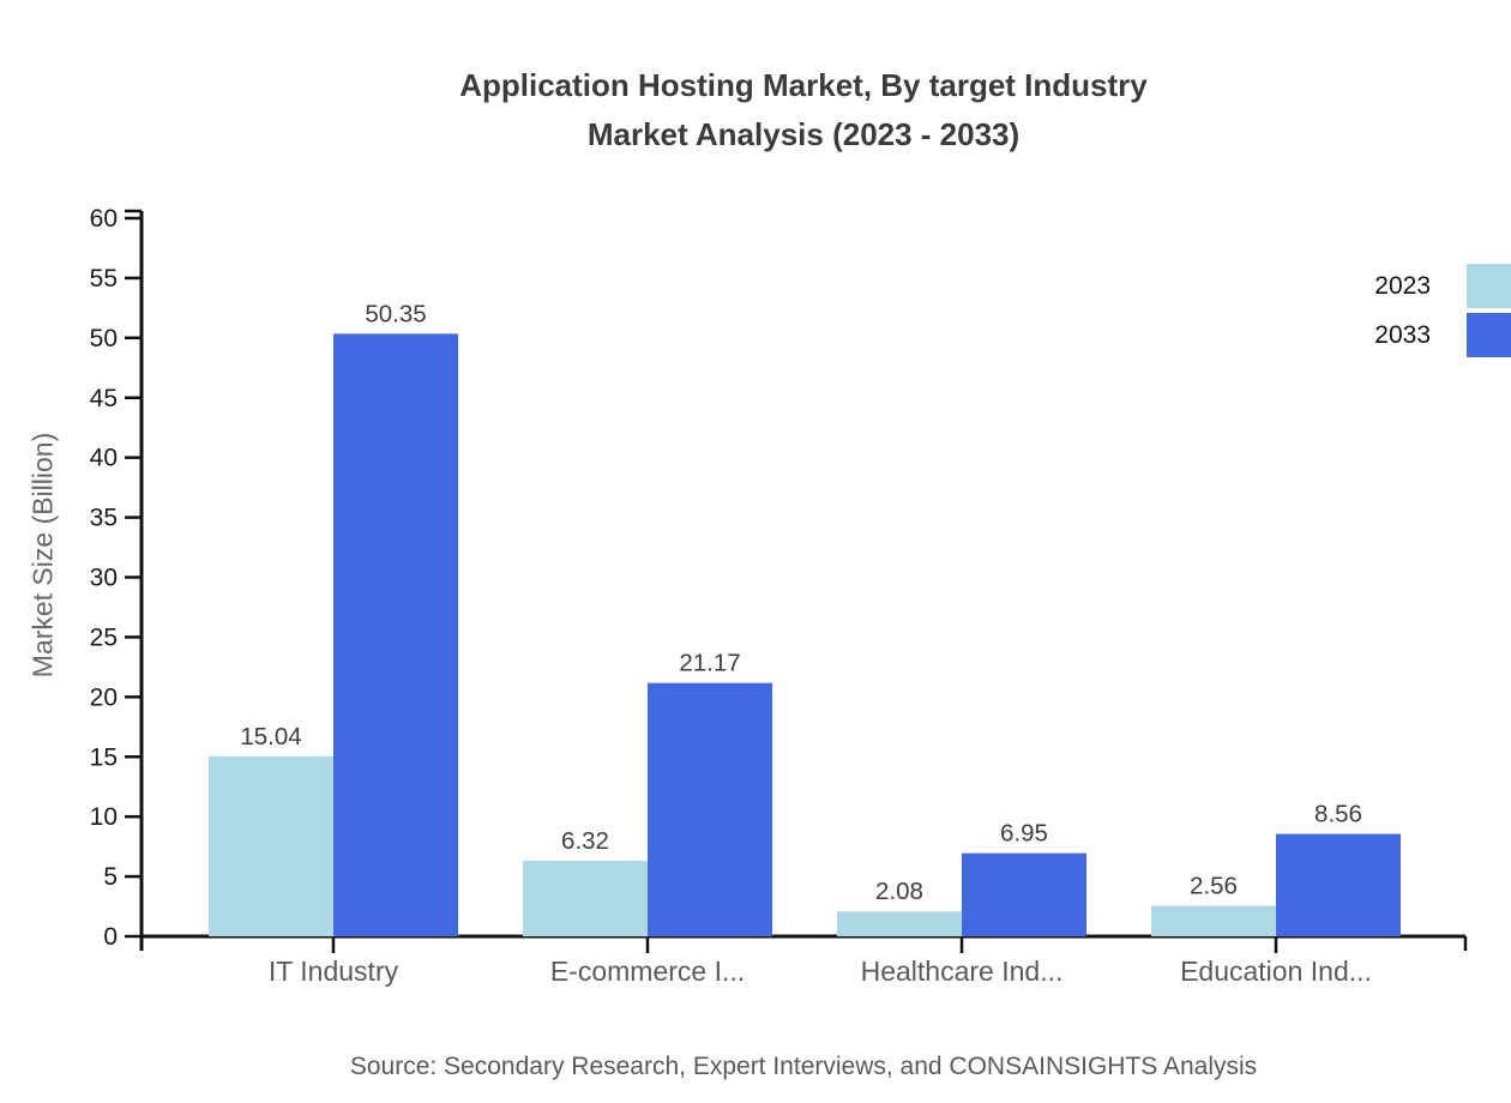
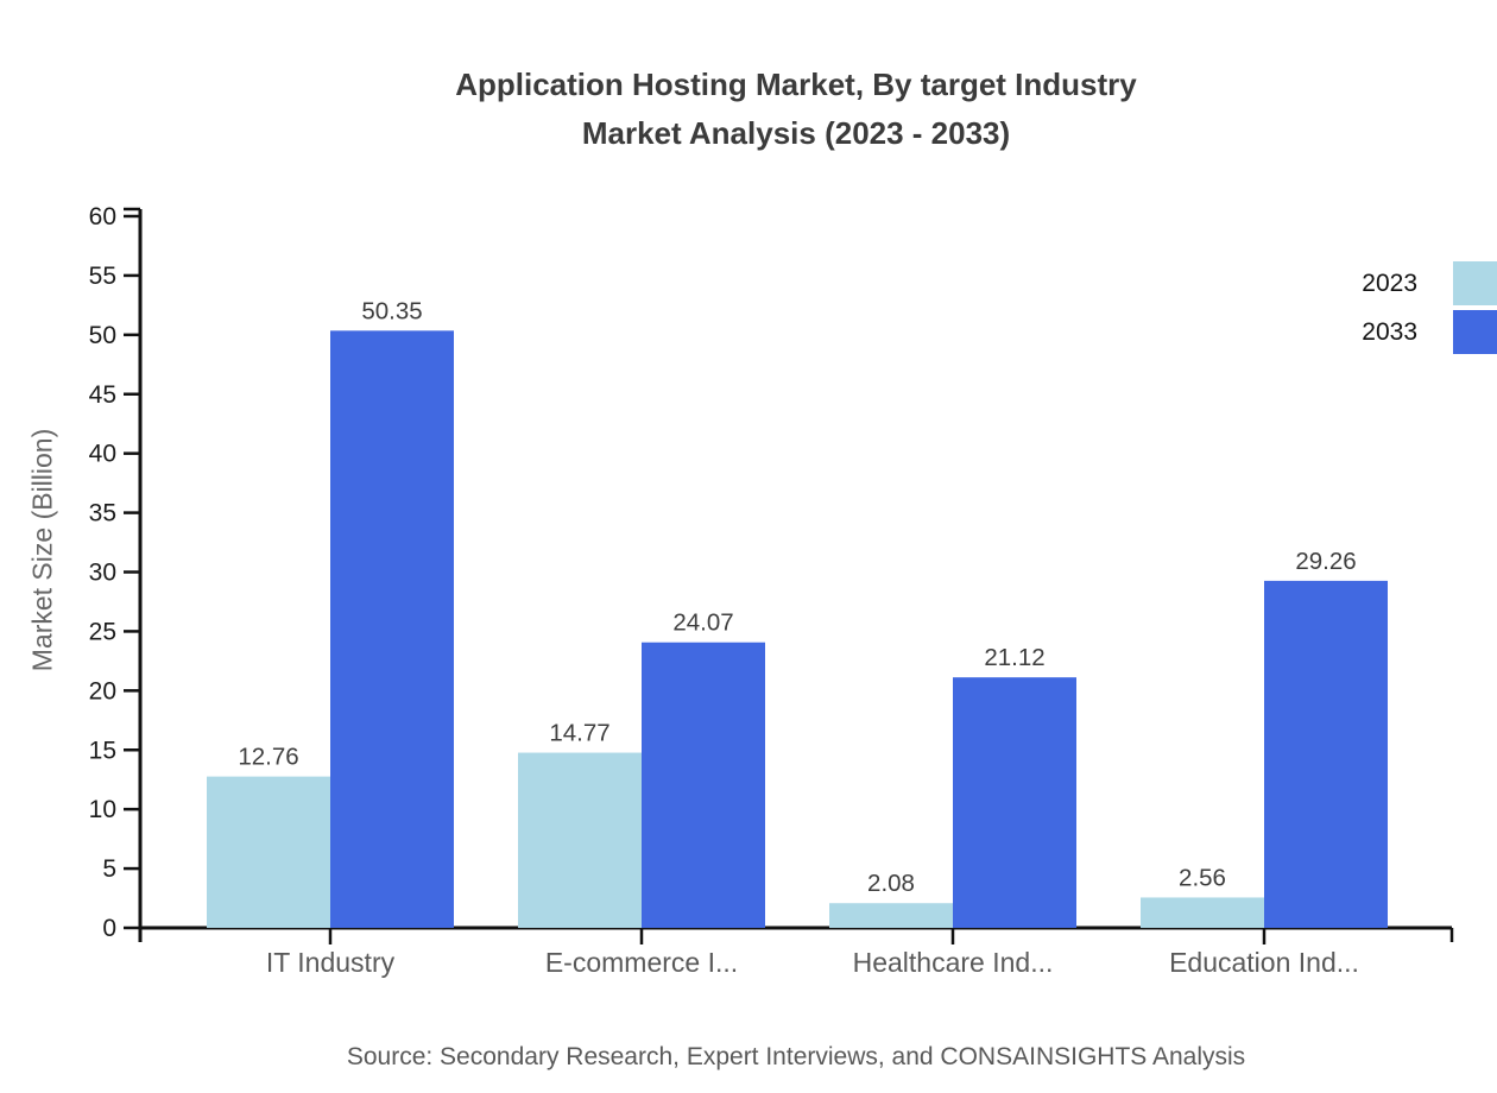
2023/IT Industry: 15.04 -> 12.76
2023/E-commerce I...: 6.32 -> 14.77
2033/E-commerce I...: 21.17 -> 24.07
2033/Healthcare Ind...: 6.95 -> 21.12
2033/Education Ind...: 8.56 -> 29.26
